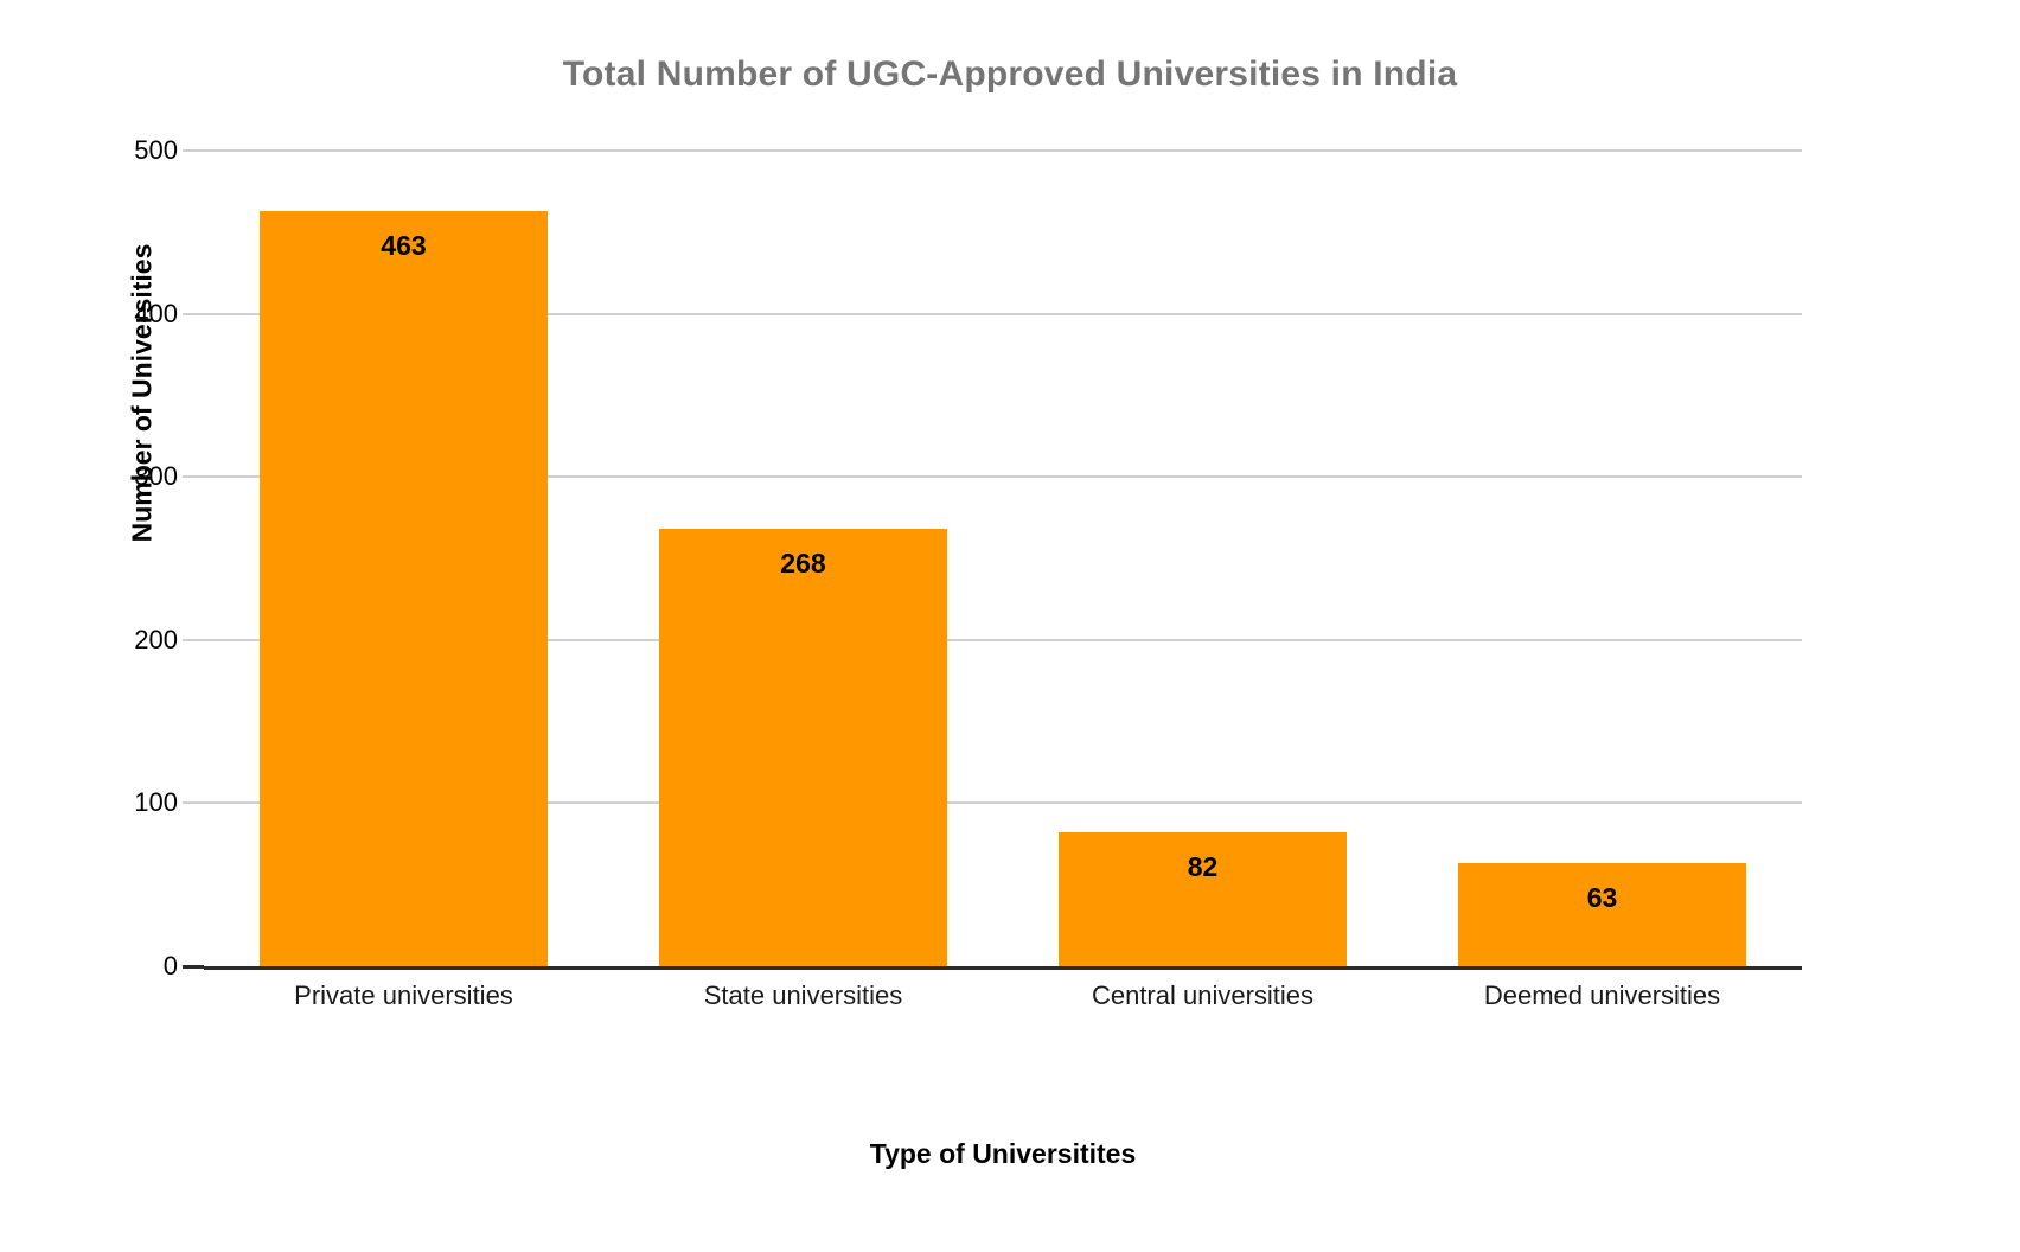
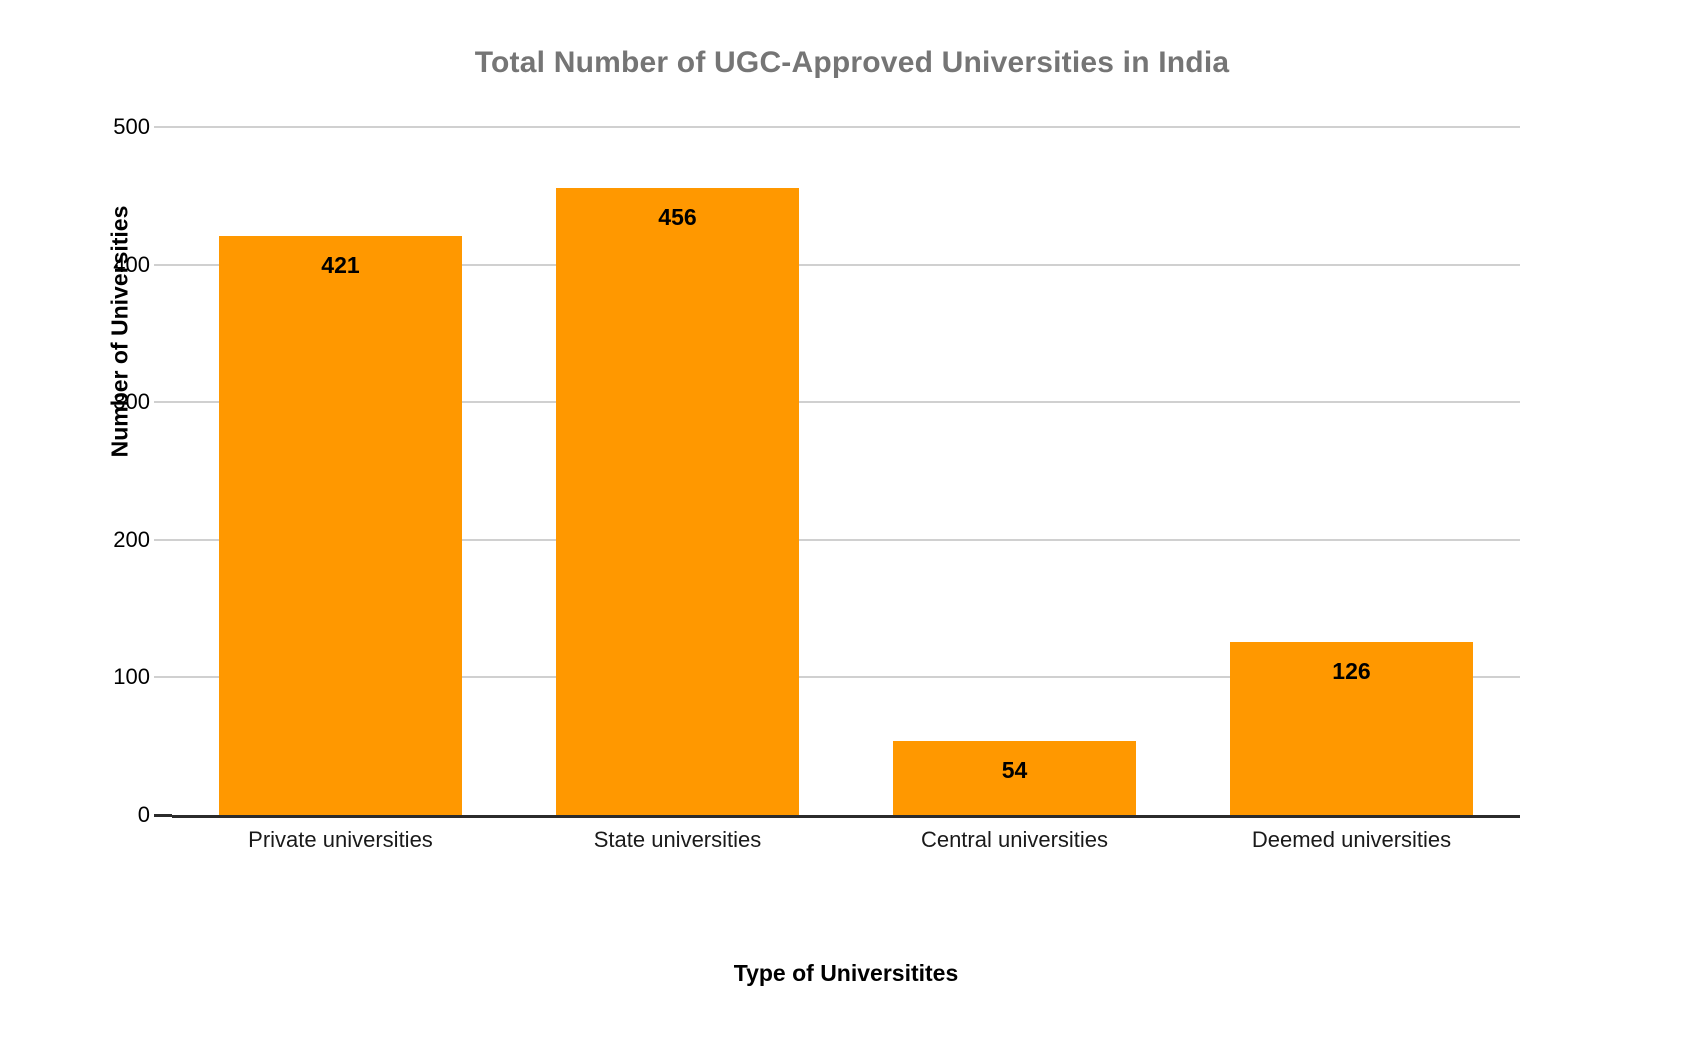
Private universities: 463 -> 421
State universities: 268 -> 456
Central universities: 82 -> 54
Deemed universities: 63 -> 126
